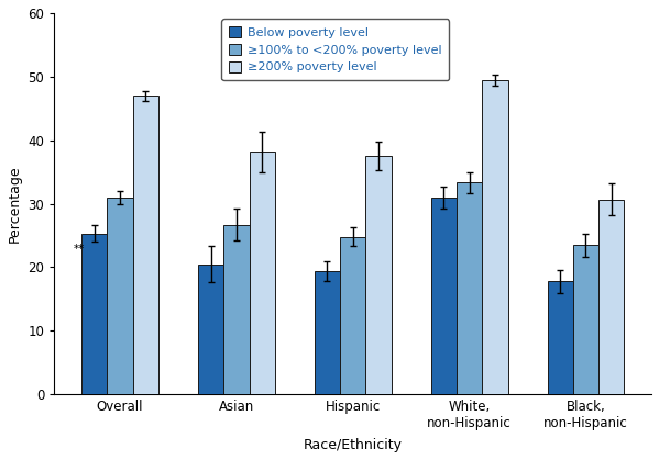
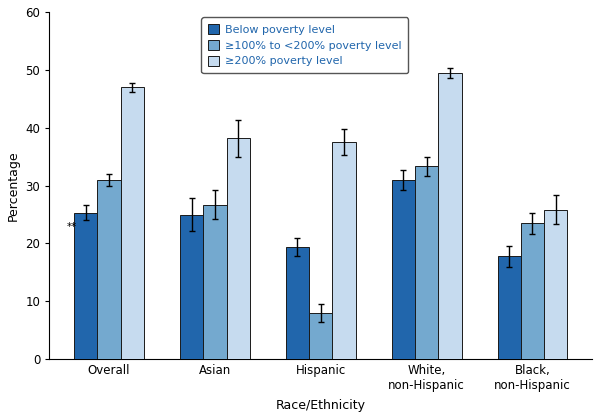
Below poverty level/Asian: 20.5 -> 25.0
≥100% to <200% poverty level/Hispanic: 24.8 -> 8.0
≥200% poverty level/Black, non-Hispanic: 30.7 -> 25.8
